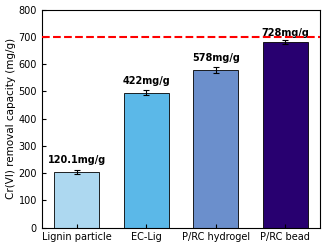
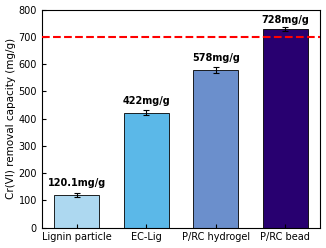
Lignin particle: 205 -> 120
EC-Lig: 495 -> 422
P/RC bead: 680 -> 728
